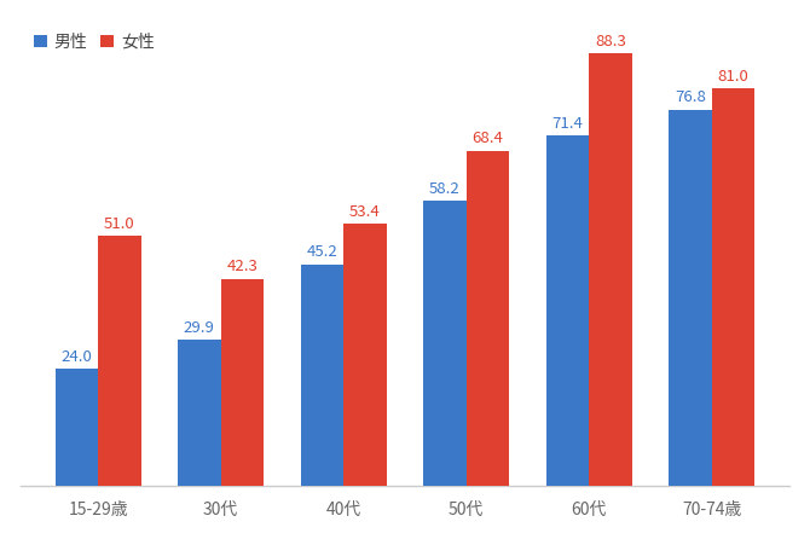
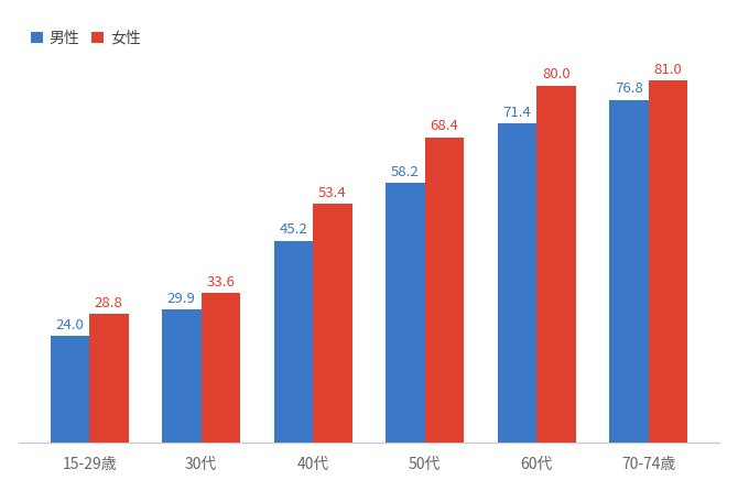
女性/15-29歳: 51.0 -> 28.8
女性/30代: 42.3 -> 33.6
女性/60代: 88.3 -> 80.0
